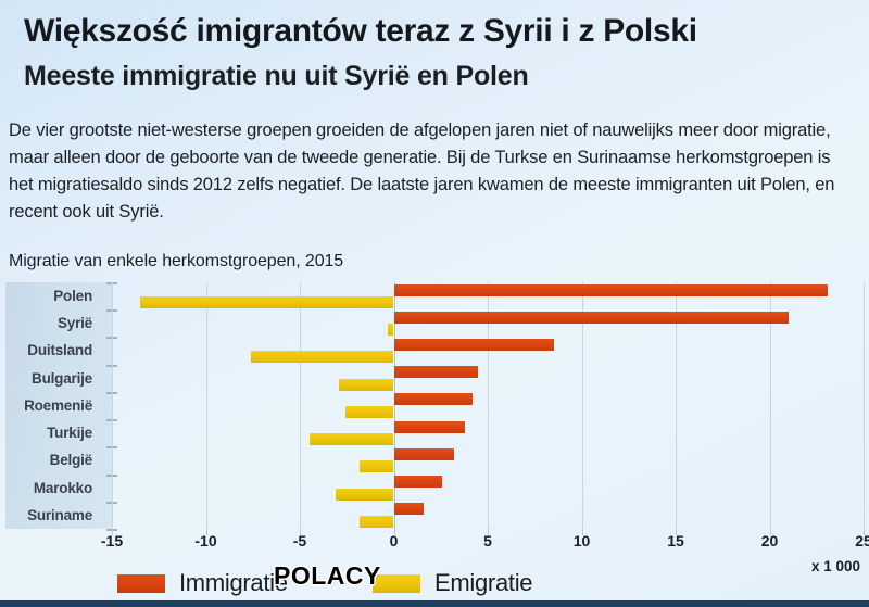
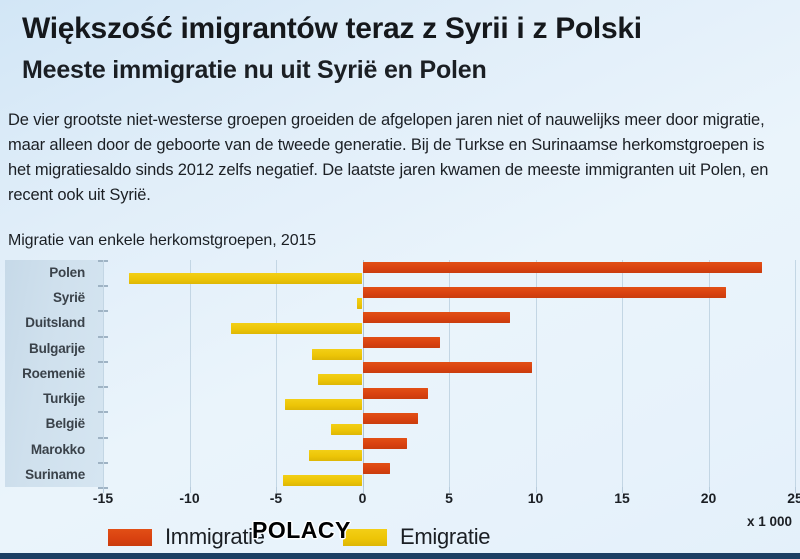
Immigratie/Roemenië: 4.2 -> 9.8
Emigratie/Suriname: -1.8 -> -4.6
